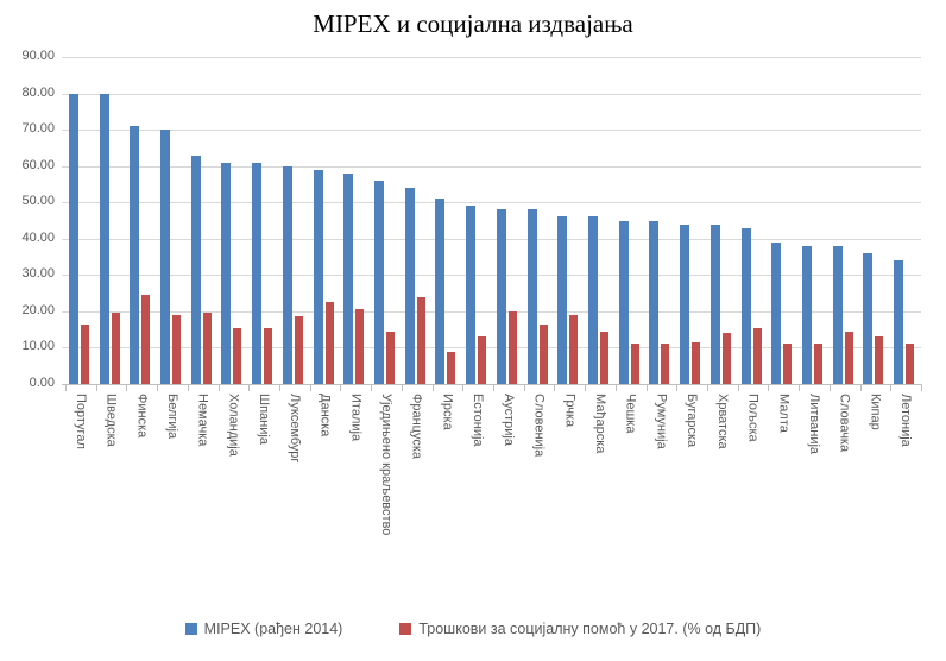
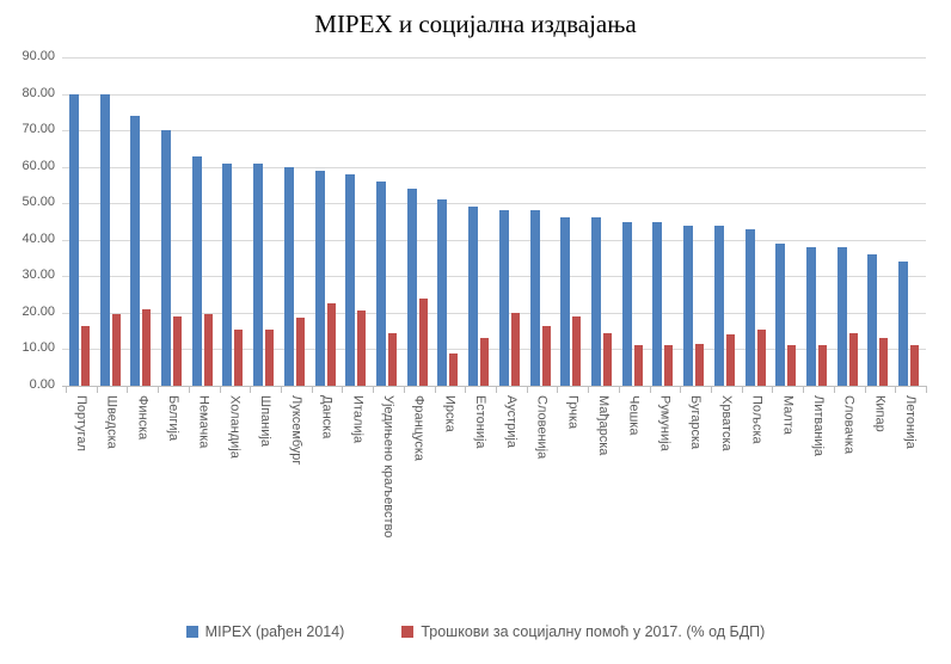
MIPEX (рађен 2014)/Финска: 71 -> 74
Трошкови за социјалну помоћ у 2017. (% од БДП)/Финска: 24 -> 21
